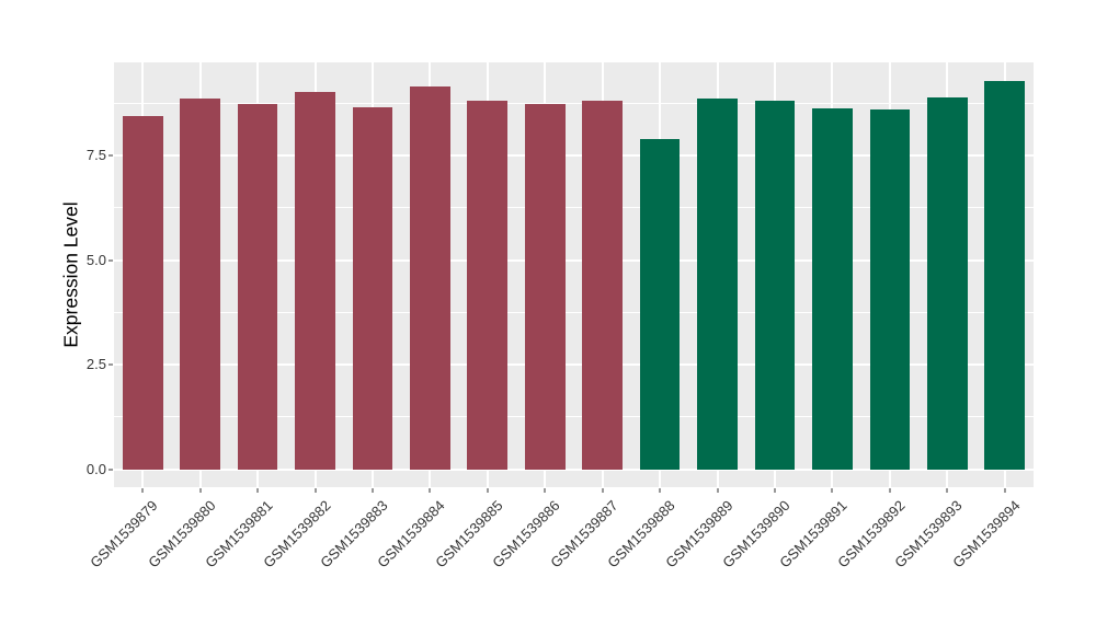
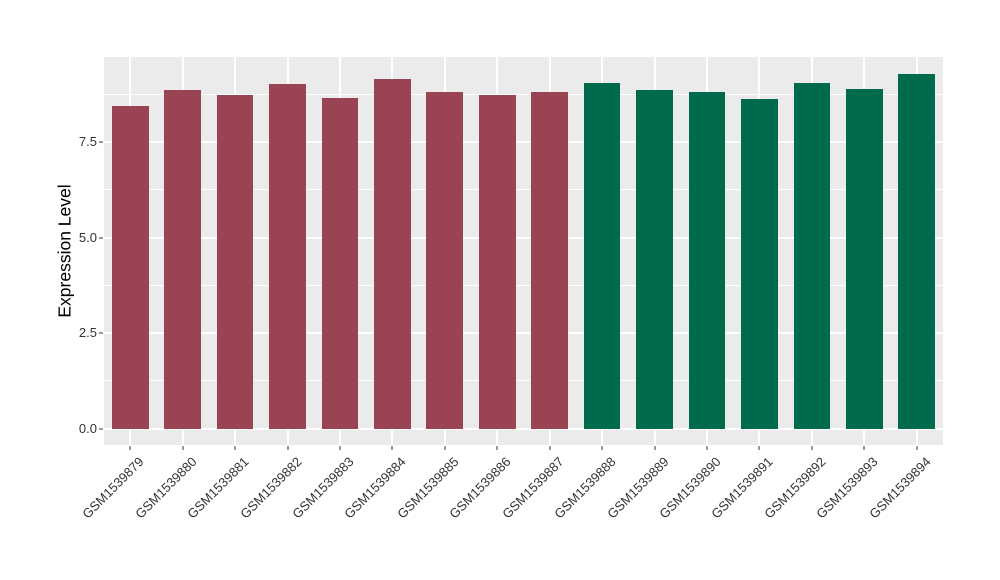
GSM1539888: 7.9 -> 9.0
GSM1539892: 8.6 -> 9.0
